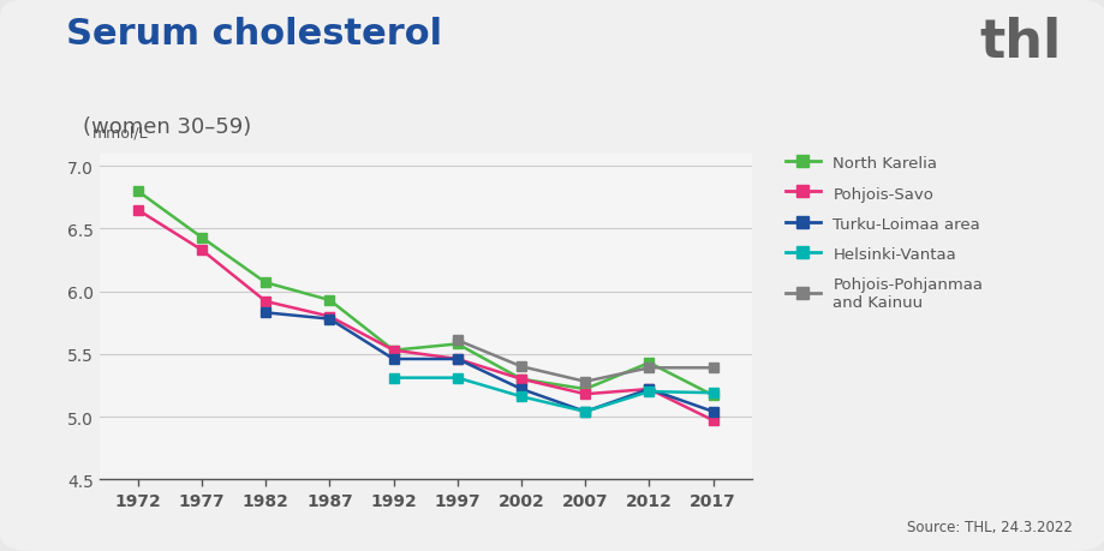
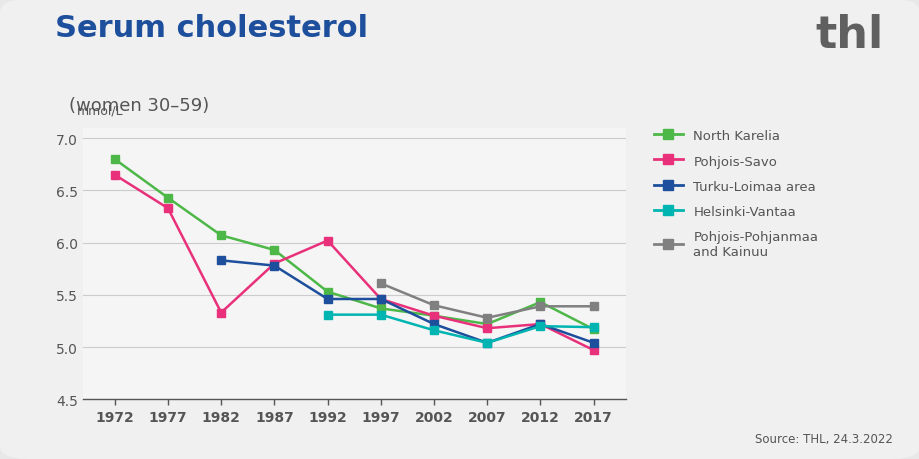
Pohjois-Savo/1982: 5.92 -> 5.33
Pohjois-Savo/1992: 5.53 -> 6.02
North Karelia/1997: 5.58 -> 5.37
